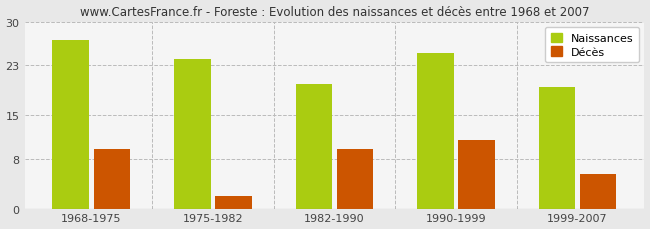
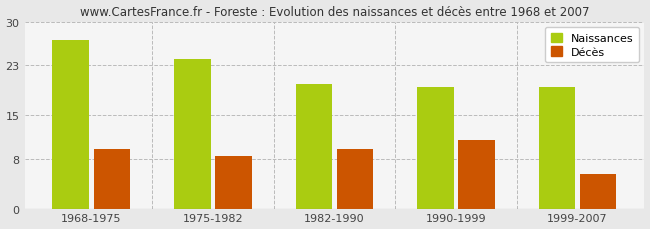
Décès/1975-1982: 2.0 -> 8.5
Naissances/1990-1999: 25.0 -> 19.5
